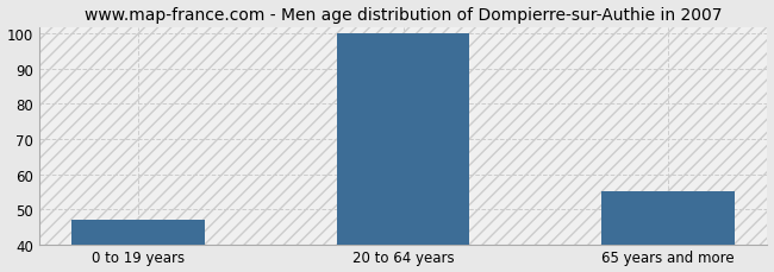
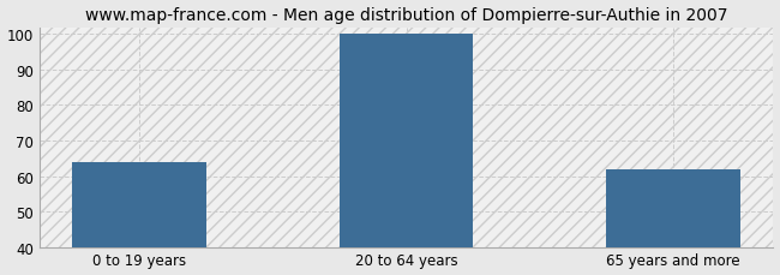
0 to 19 years: 47 -> 64
65 years and more: 55 -> 62
